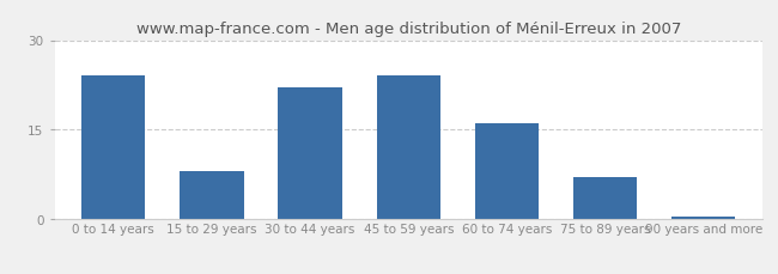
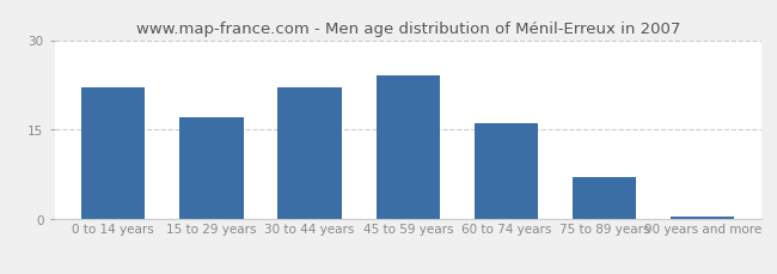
0 to 14 years: 24.0 -> 22.0
15 to 29 years: 8.0 -> 17.0
